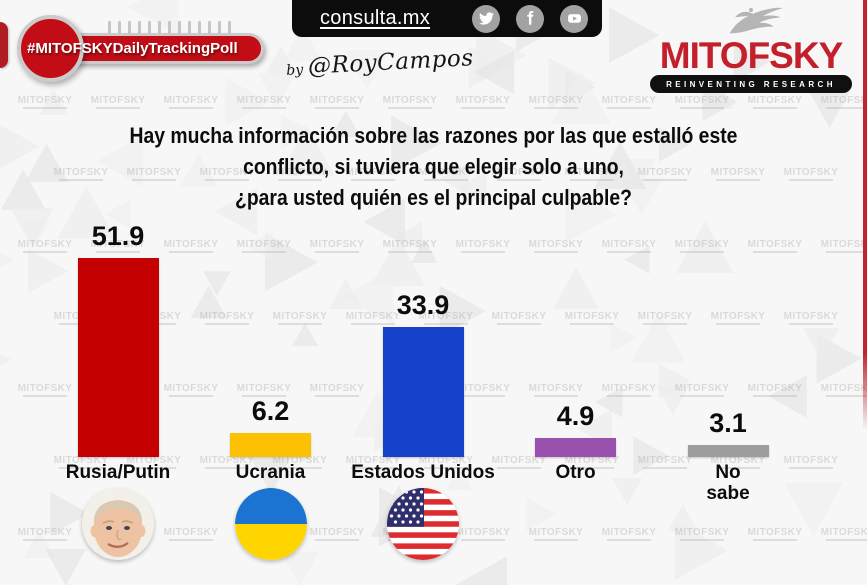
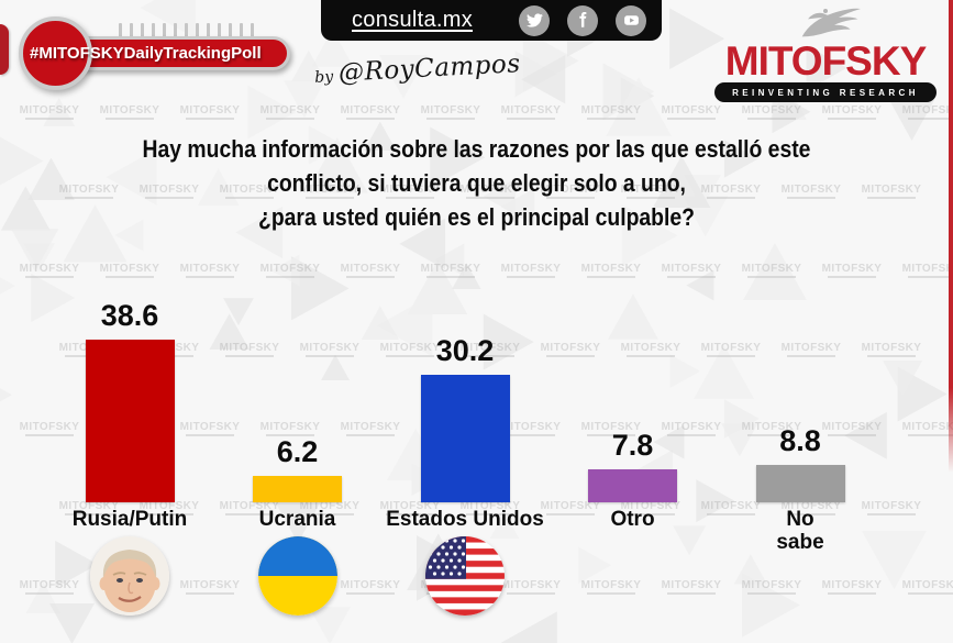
Rusia/Putin: 51.9 -> 38.6
Estados Unidos: 33.9 -> 30.2
Otro: 4.9 -> 7.8
No sabe: 3.1 -> 8.8
